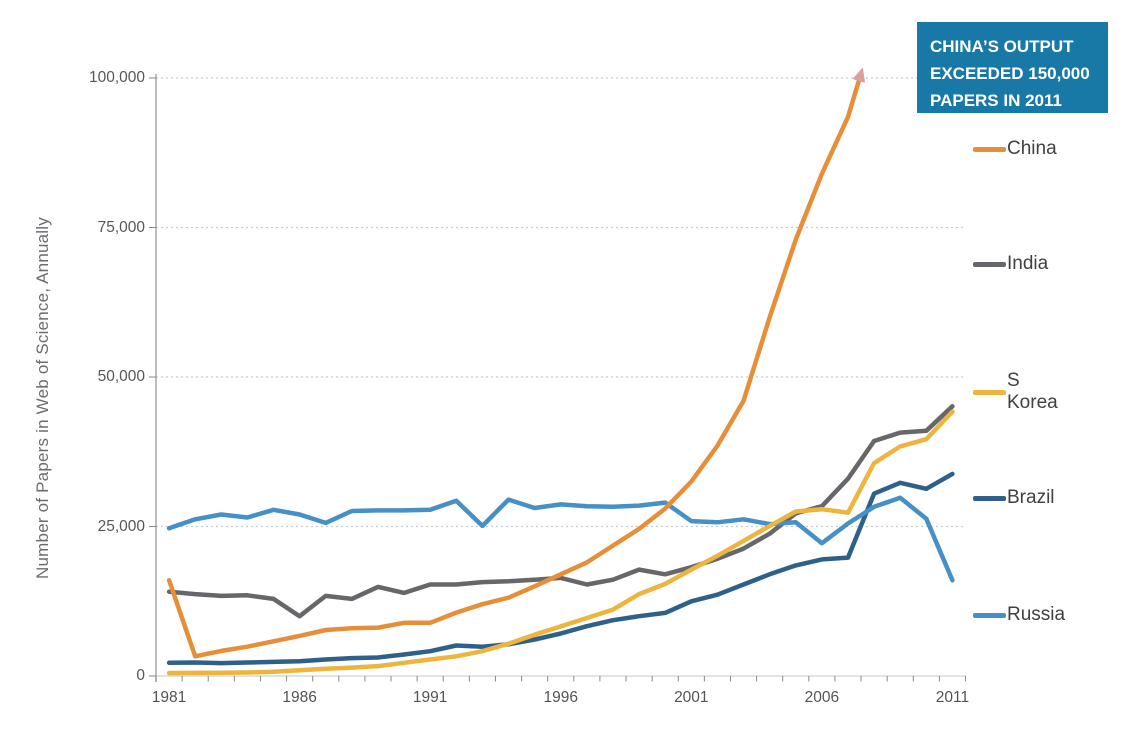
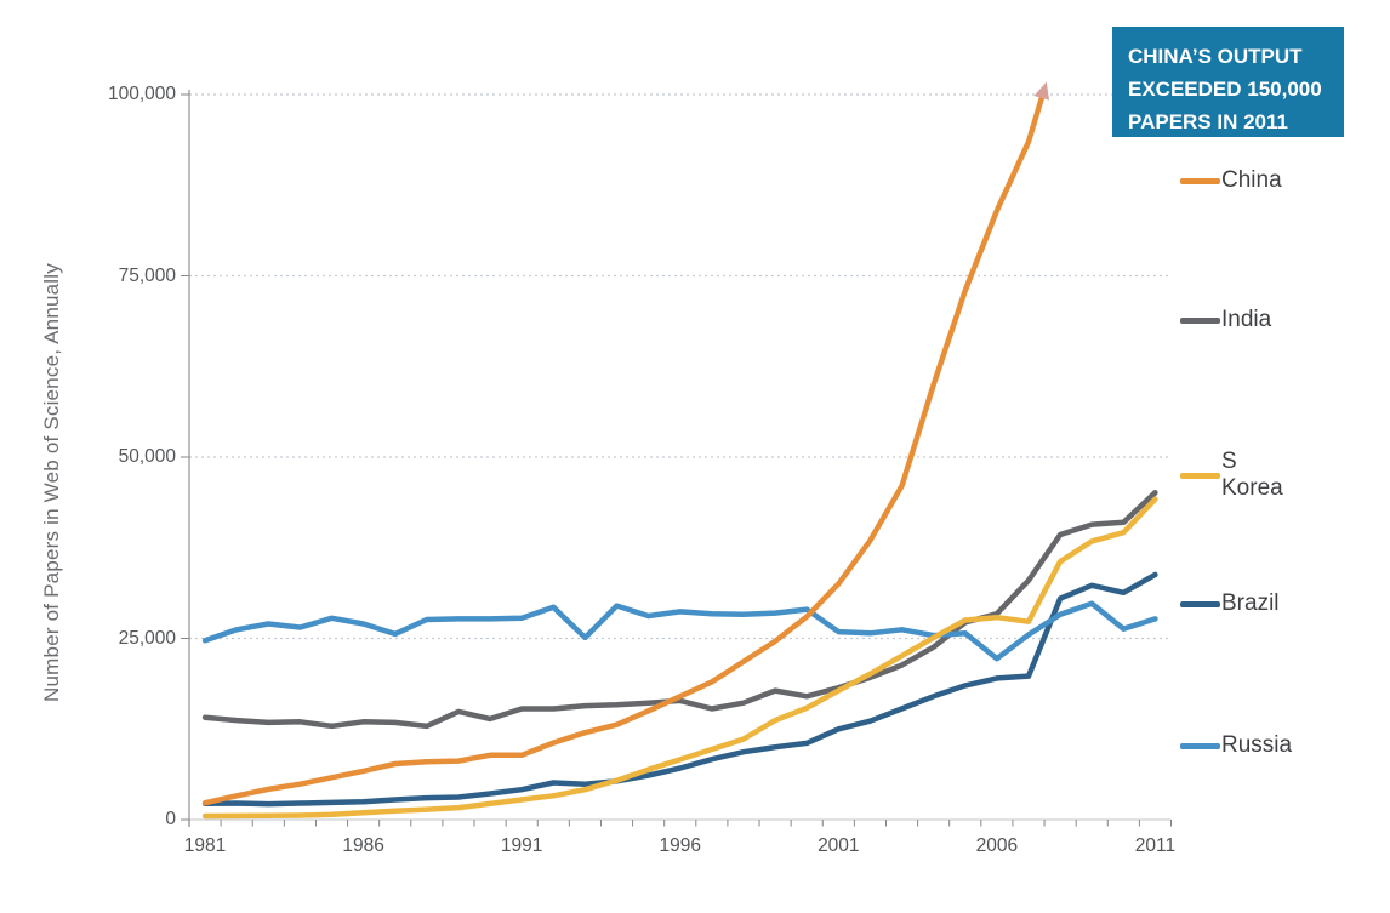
China/1981: 16000 -> 2000
India/1986: 10000 -> 14000
Russia/2011: 16000 -> 28000
